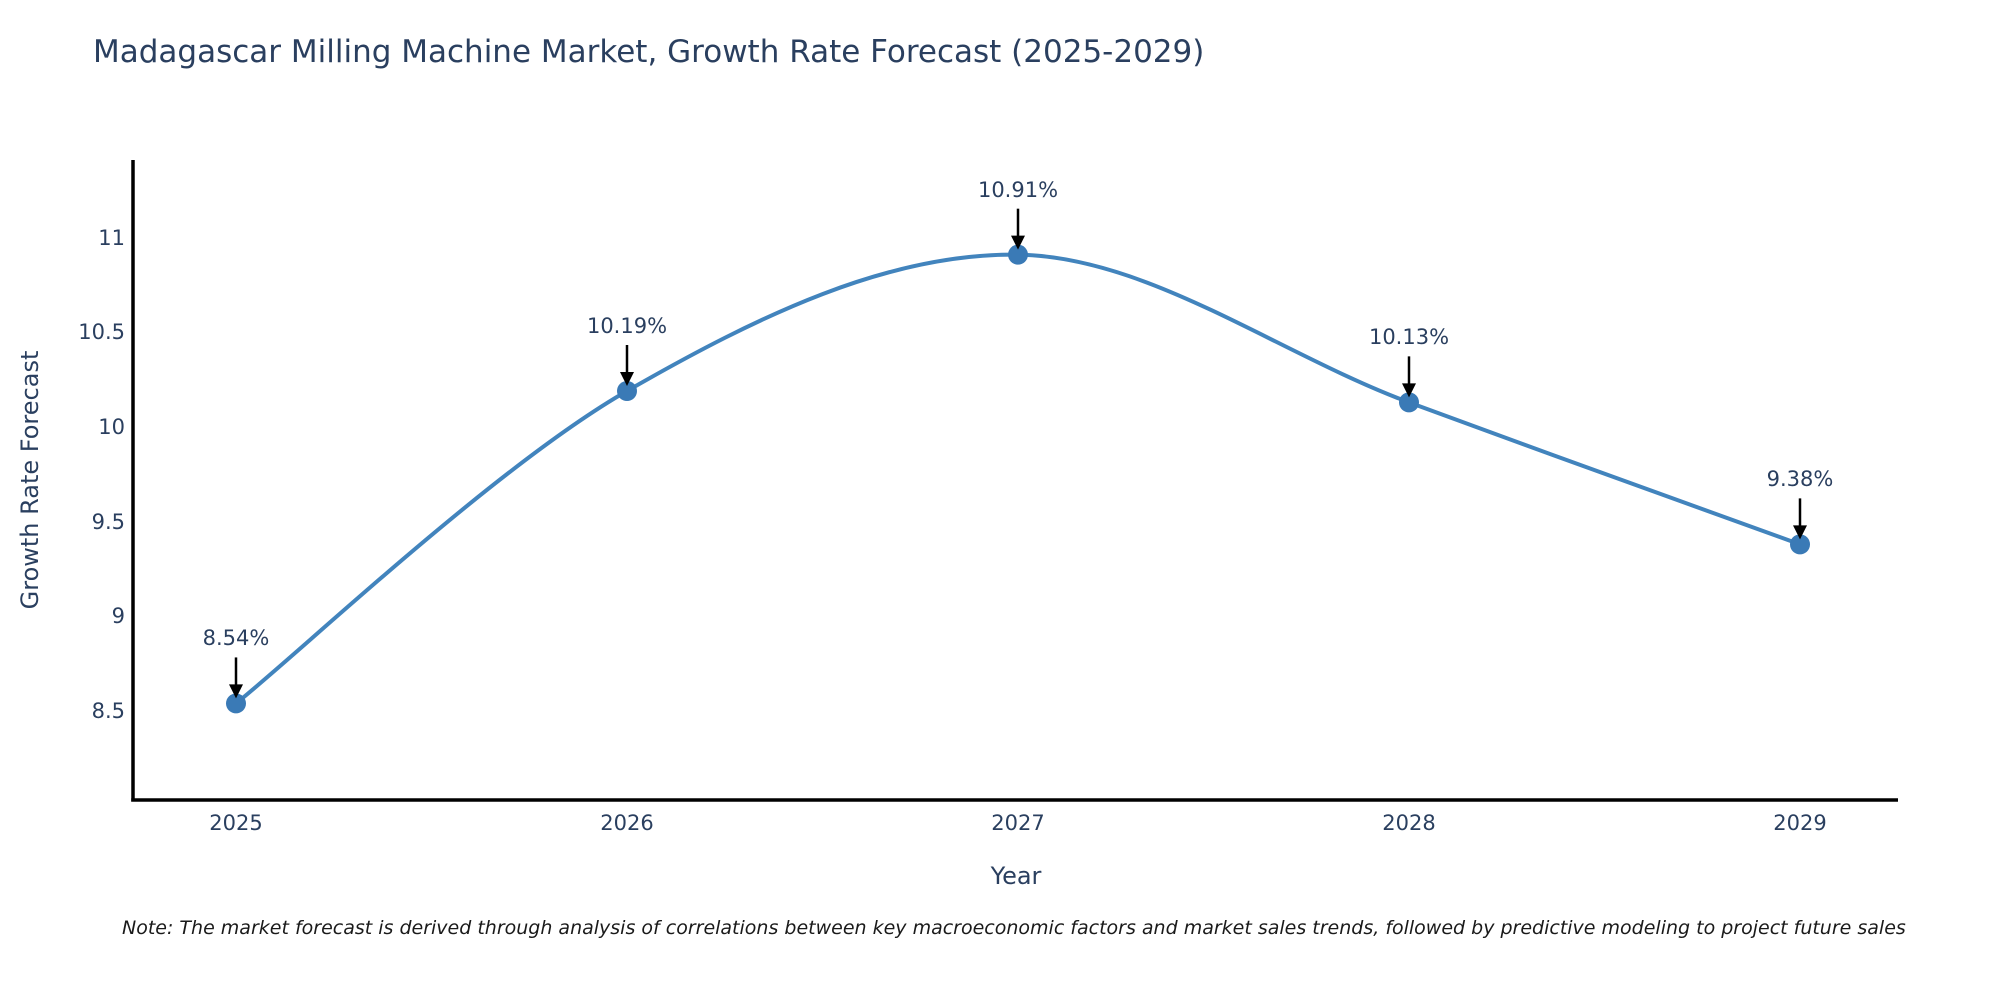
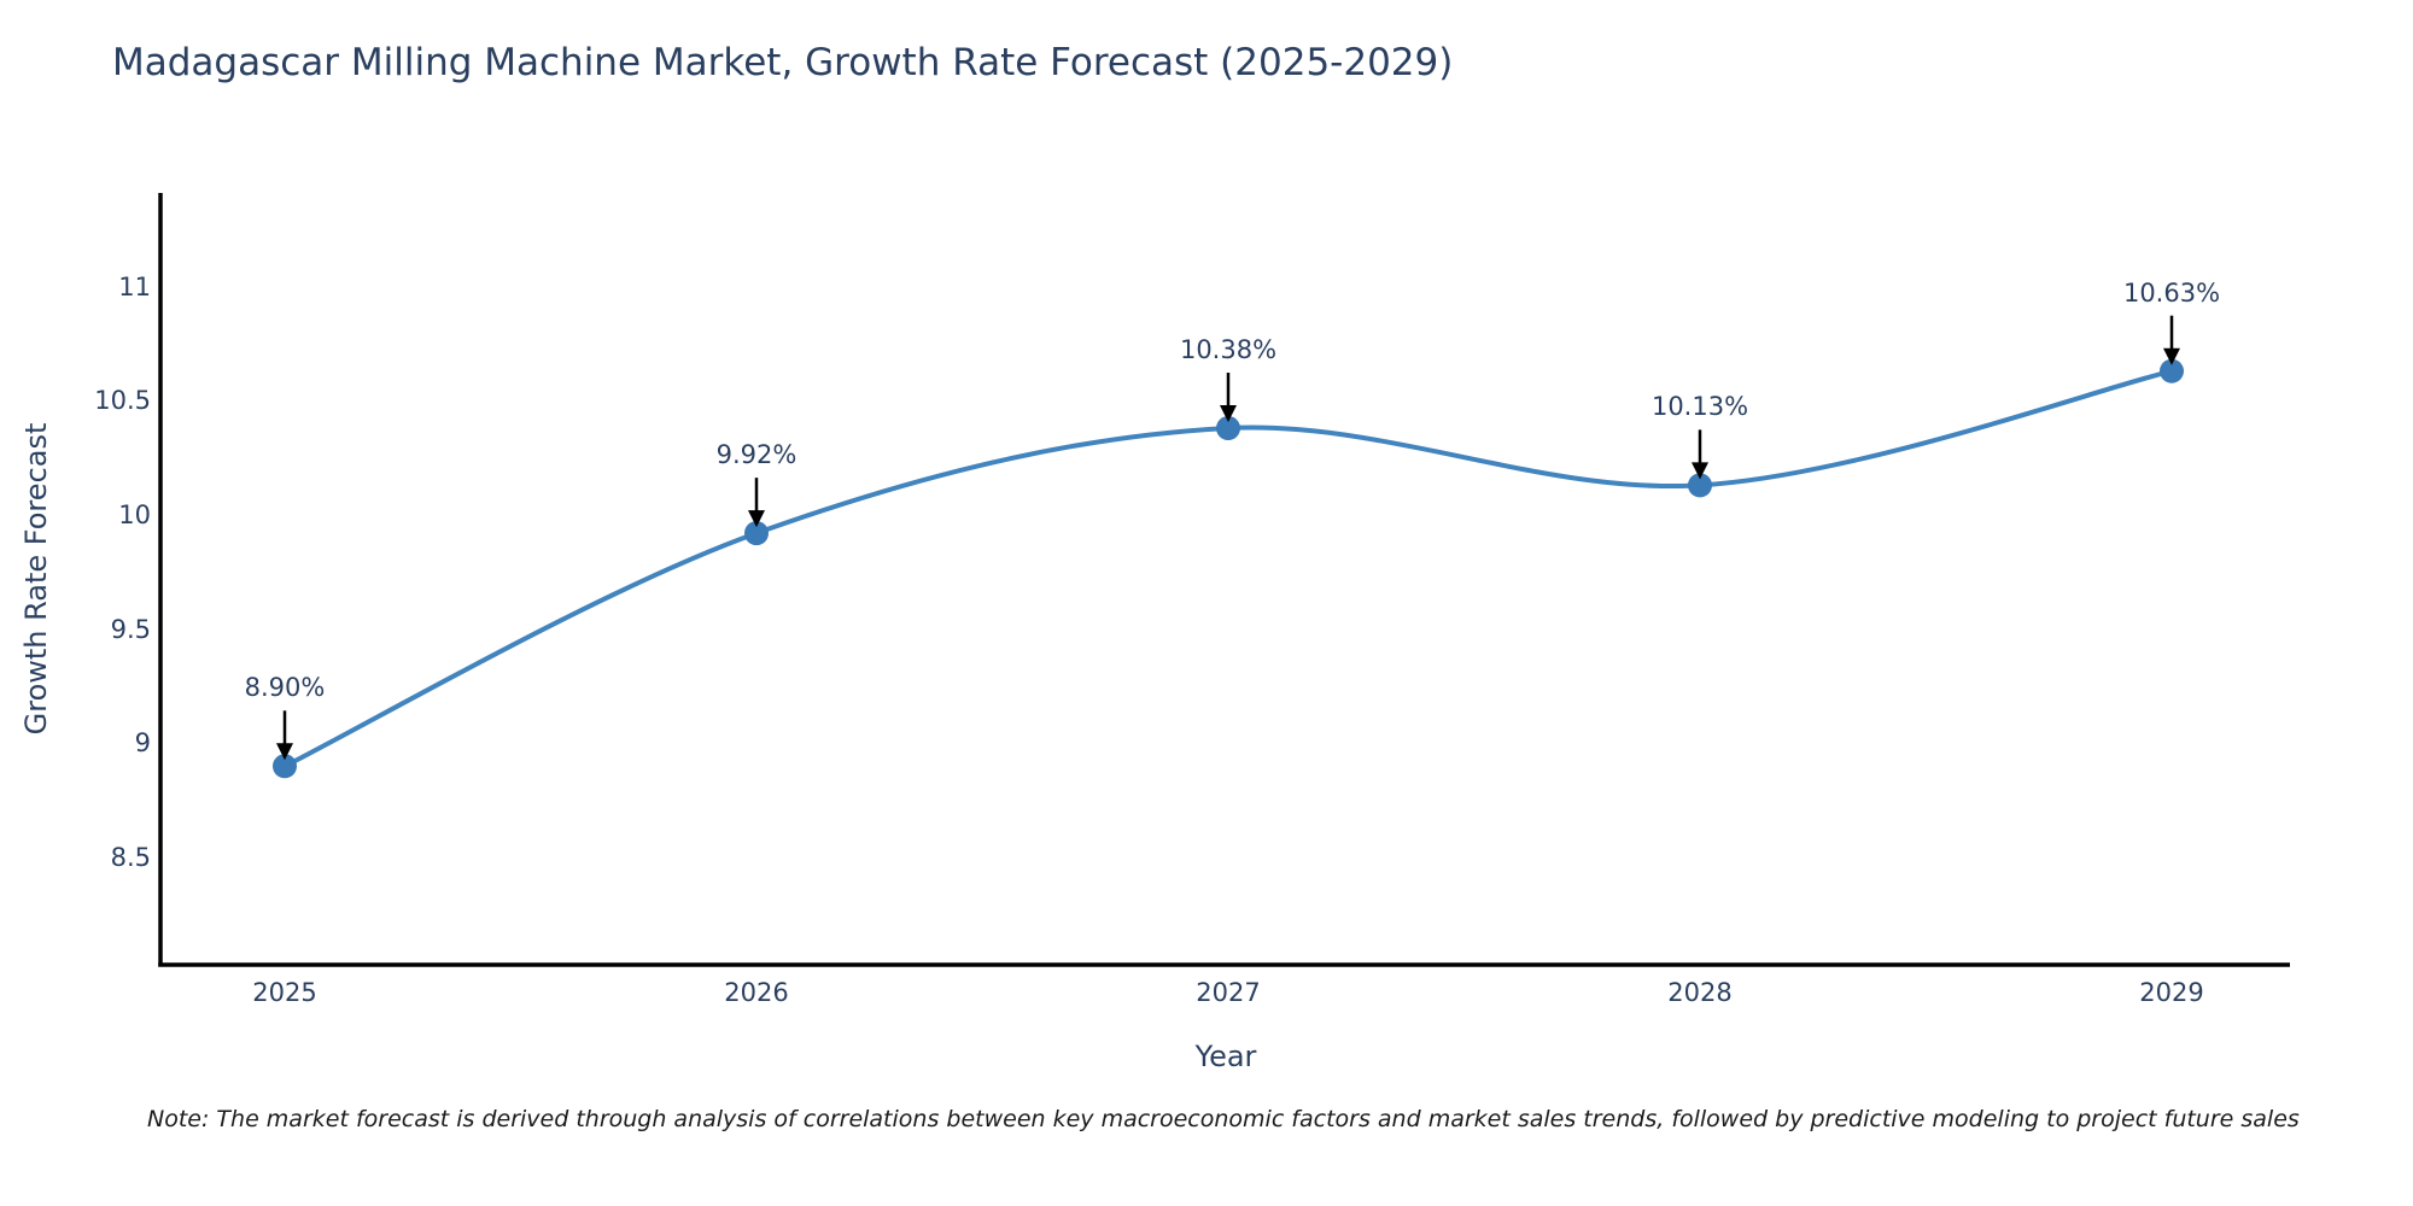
2025: 8.54% -> 8.90%
2026: 10.19% -> 9.92%
2027: 10.91% -> 10.38%
2029: 9.38% -> 10.63%
